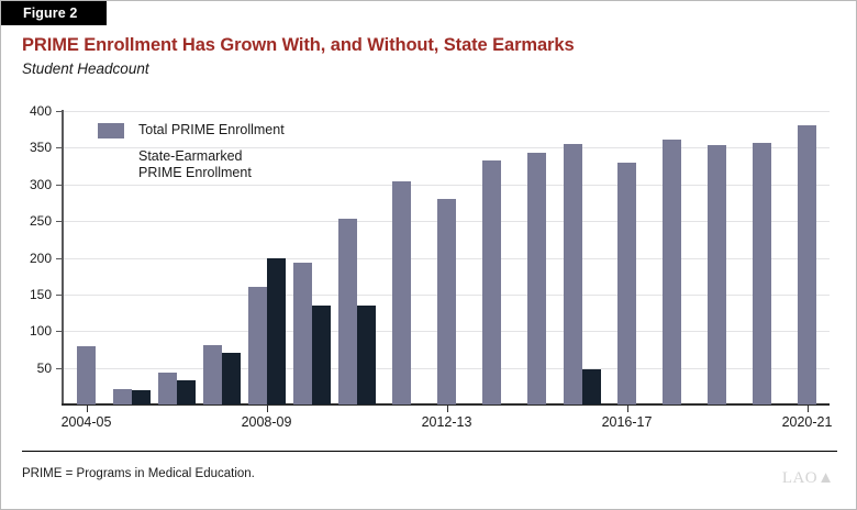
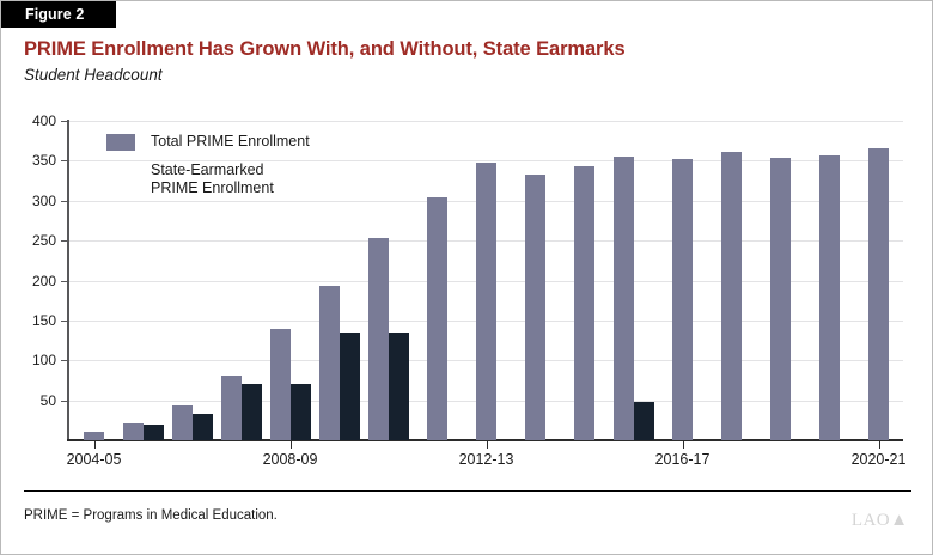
Total PRIME Enrollment/2004-05: 80 -> 10
Total PRIME Enrollment/2008-09: 160 -> 140
State-Earmarked PRIME Enrollment/2008-09: 200 -> 70
Total PRIME Enrollment/2012-13: 280 -> 350
Total PRIME Enrollment/2016-17: 330 -> 350
Total PRIME Enrollment/2020-21: 380 -> 360
